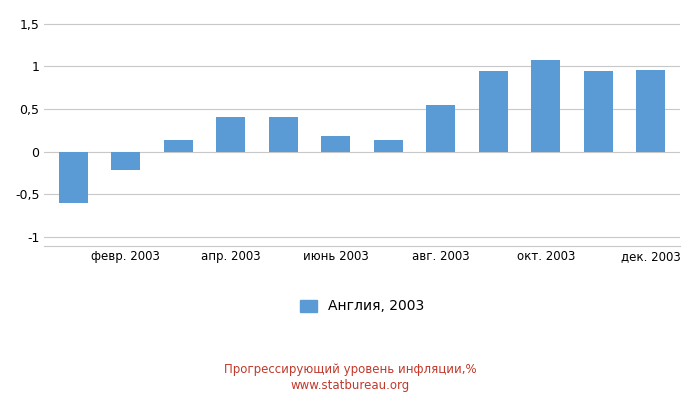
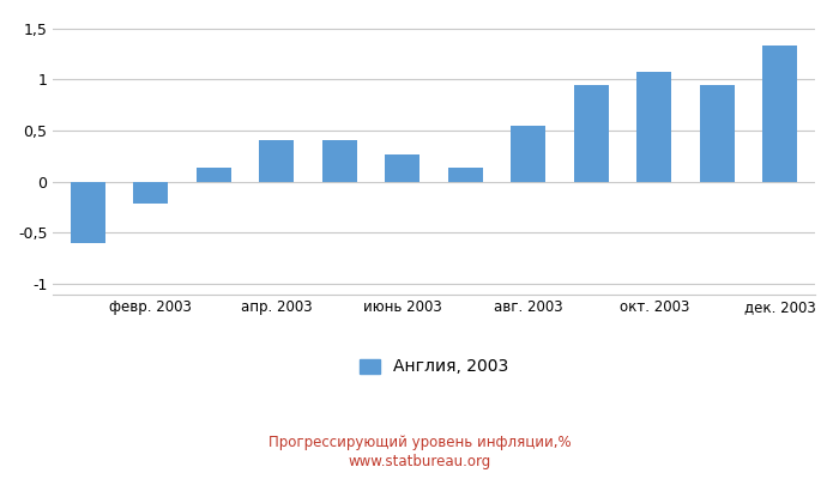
июнь 2003: 0,18 -> 0,27
дек. 2003: 0,96 -> 1,33
